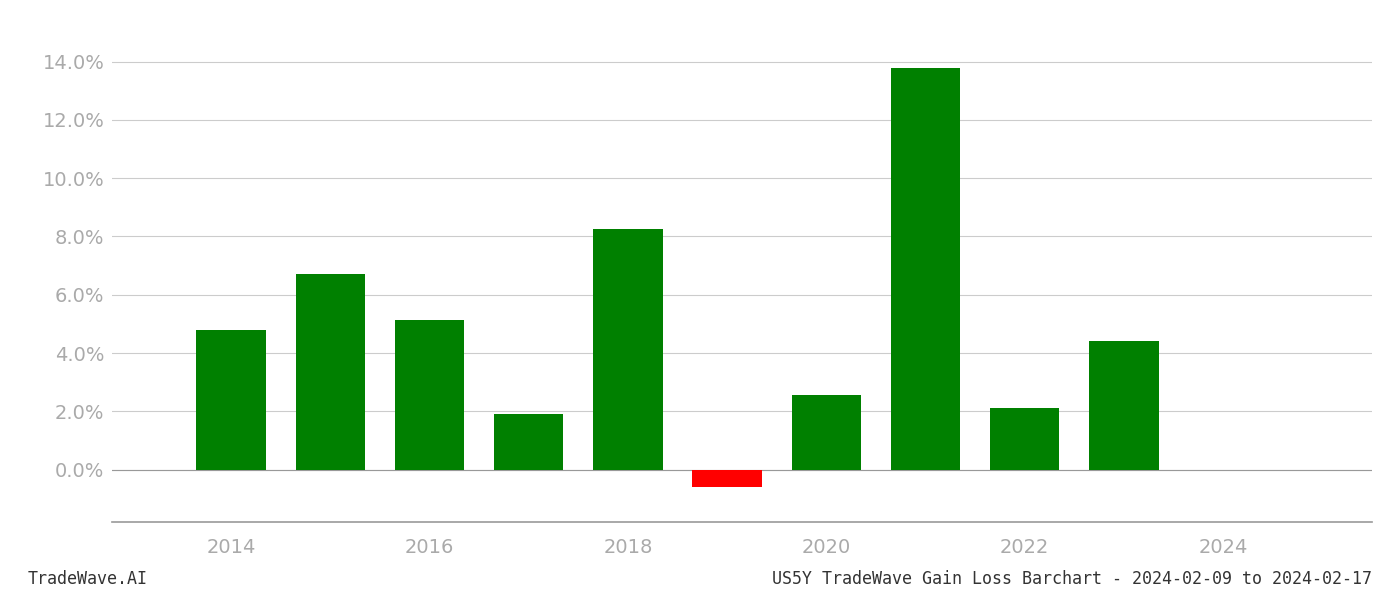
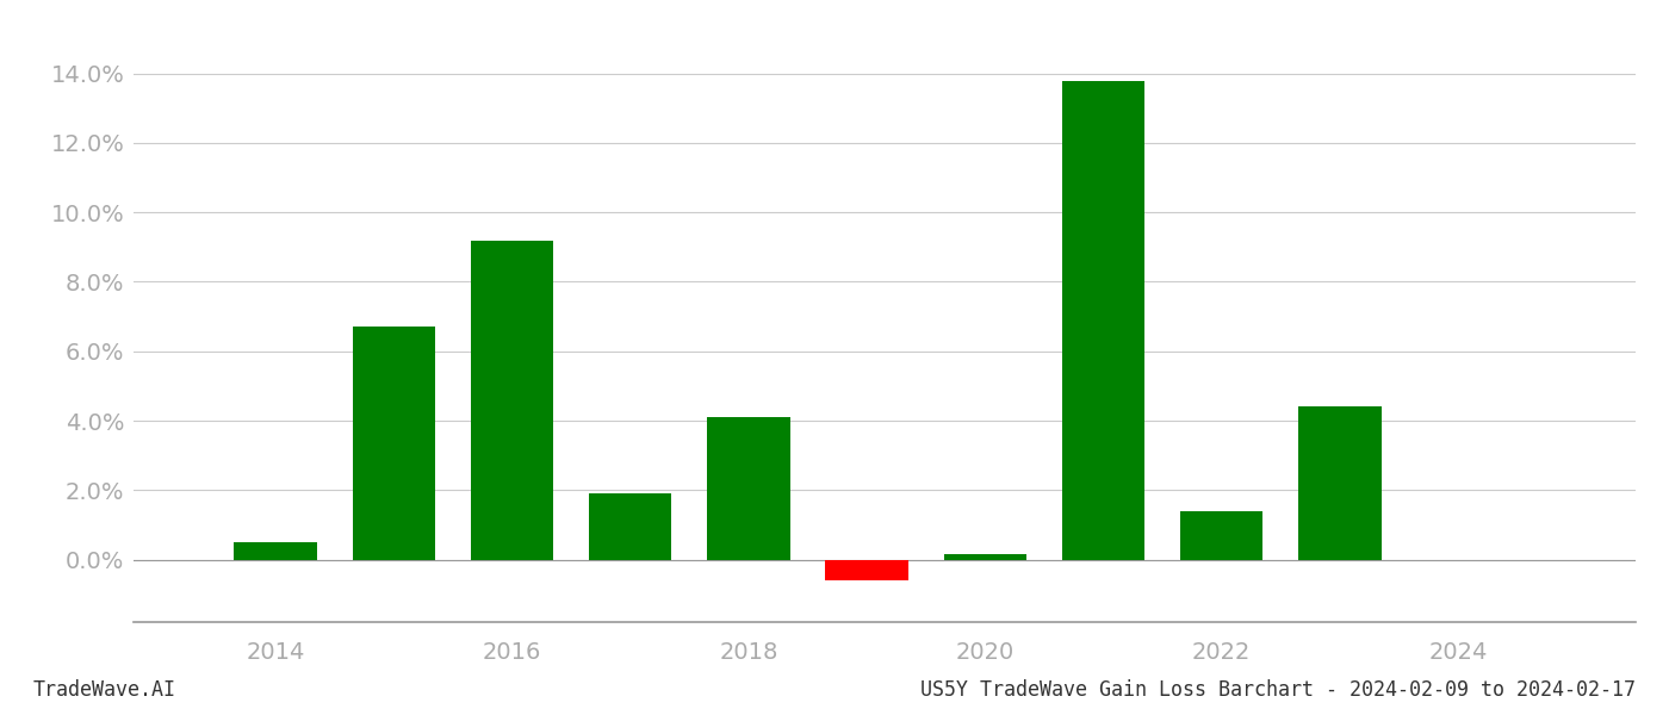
2014: 4.80% -> 0.50%
2016: 5.15% -> 9.20%
2018: 8.25% -> 4.10%
2020: 2.55% -> 0.15%
2022: 2.10% -> 1.40%
